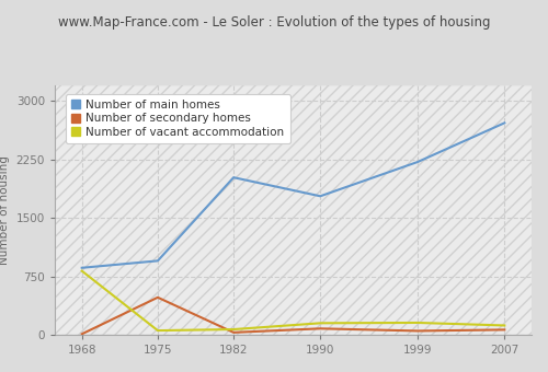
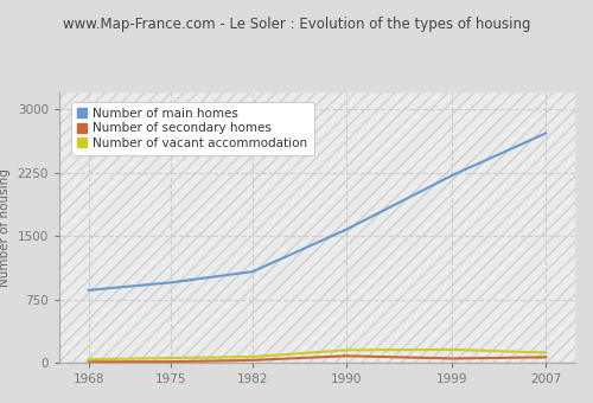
Number of vacant accommodation/1968: 820 -> 40
Number of secondary homes/1975: 480 -> 10
Number of main homes/1982: 2020 -> 1080
Number of main homes/1990: 1780 -> 1580
